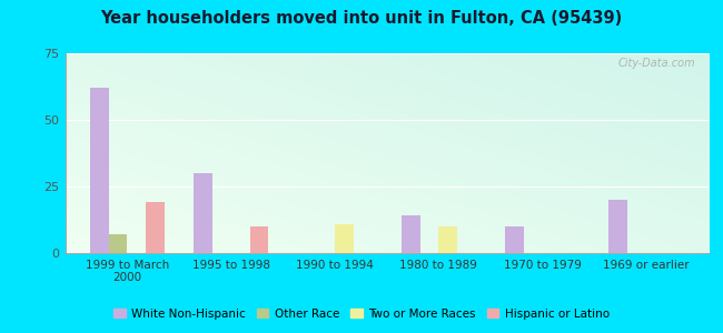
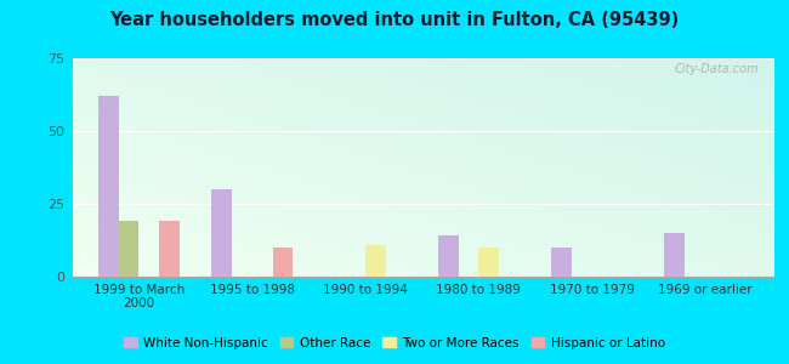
Other Race/1999 to March 2000: 7 -> 19
White Non-Hispanic/1969 or earlier: 20 -> 15
